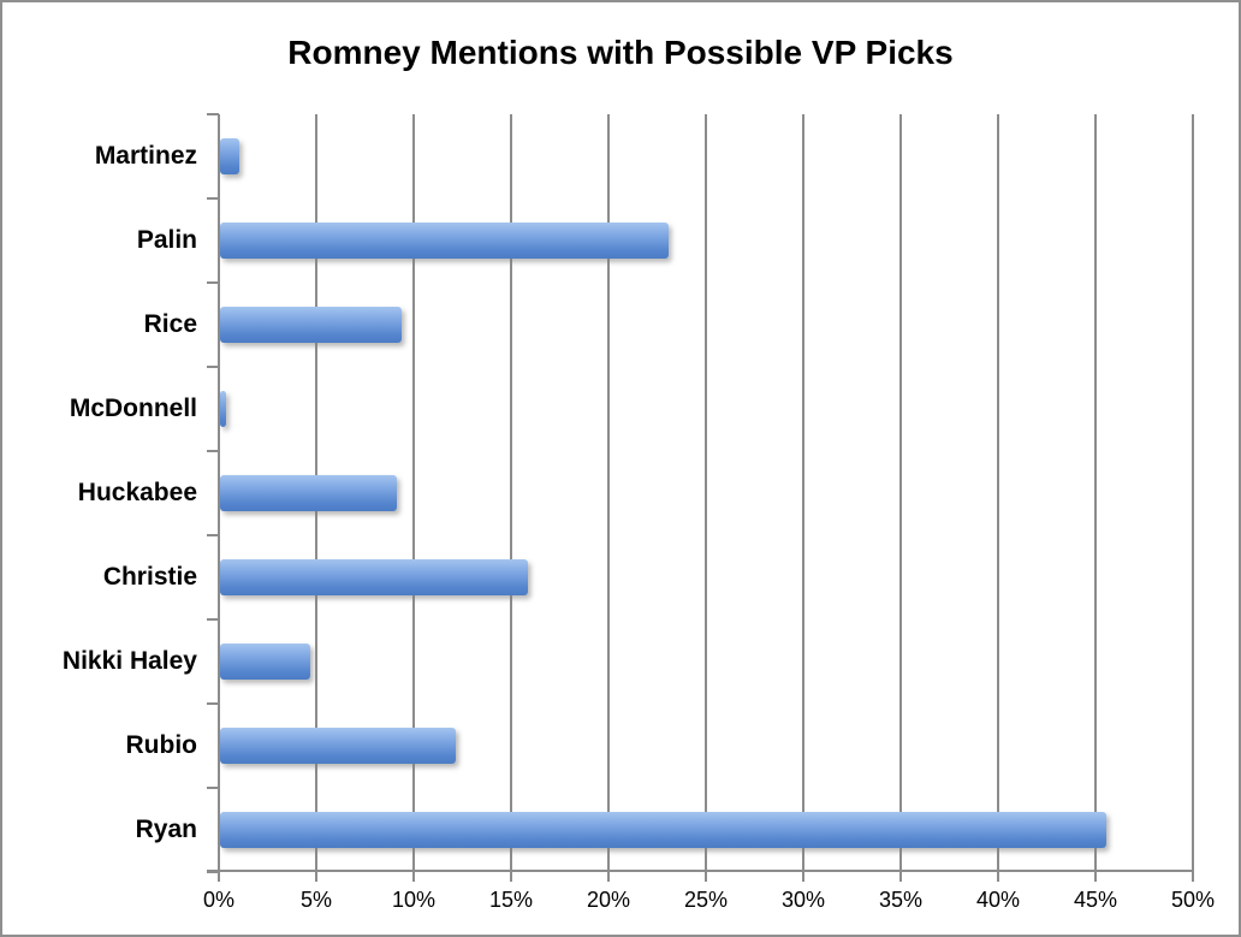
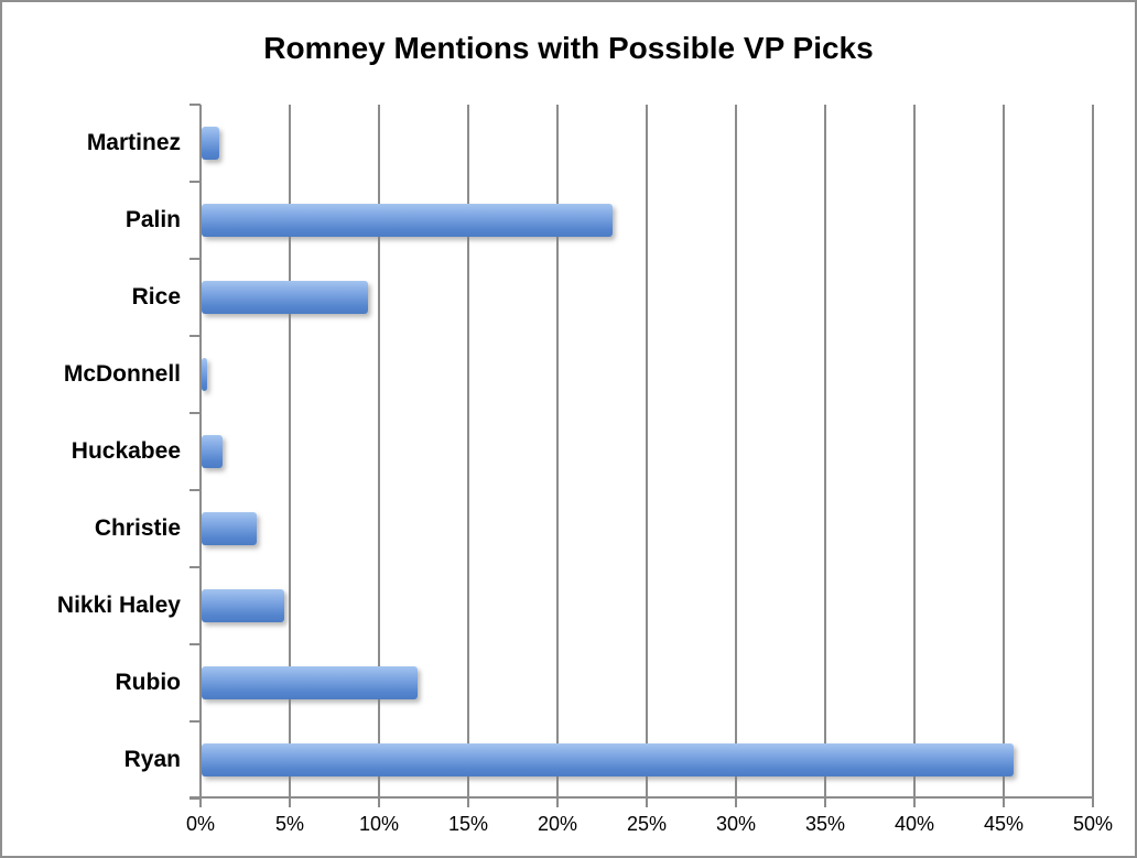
Huckabee: 9.1% -> 1.2%
Christie: 15.8% -> 3.1%
